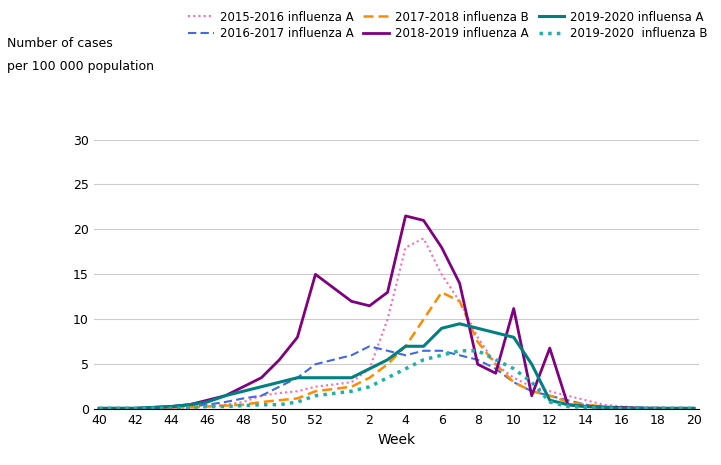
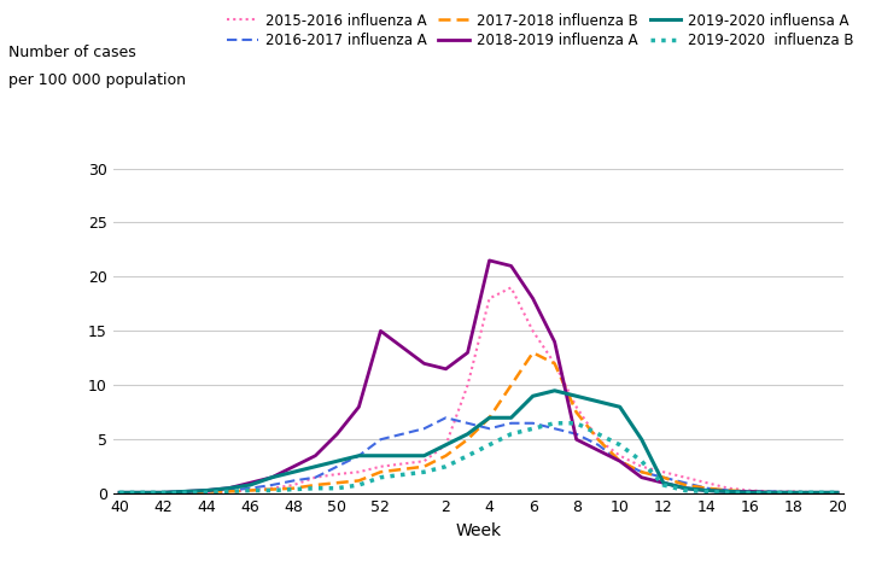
2018-2019 influenza A/10: 11.2 -> 3.0
2018-2019 influenza A/12: 6.8 -> 1.0
